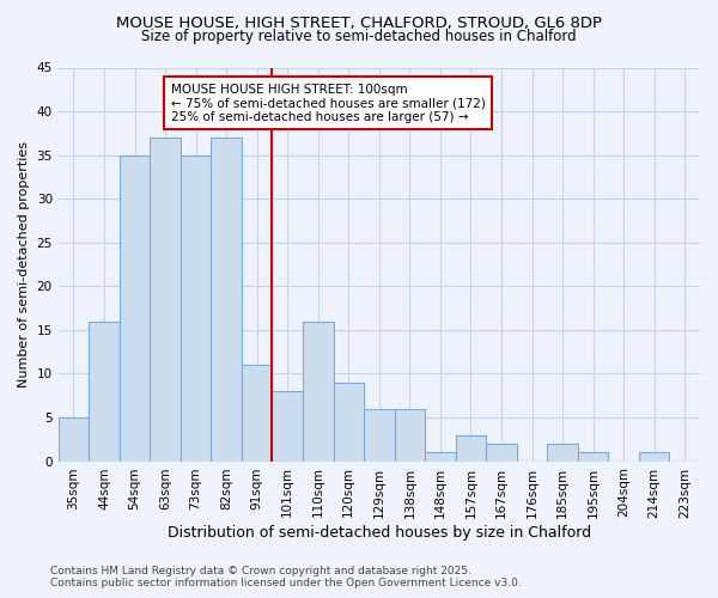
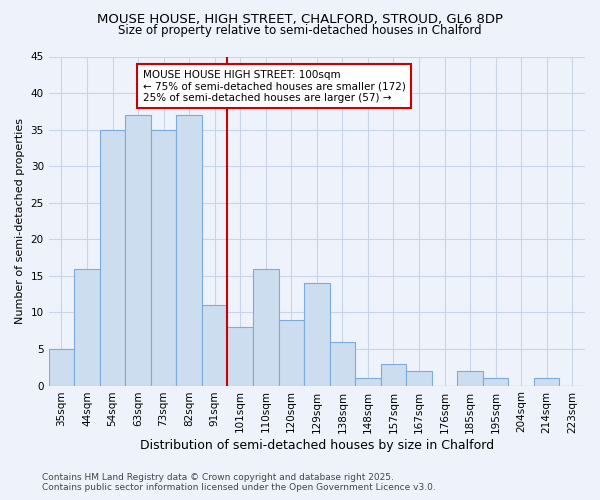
129sqm: 6 -> 14
